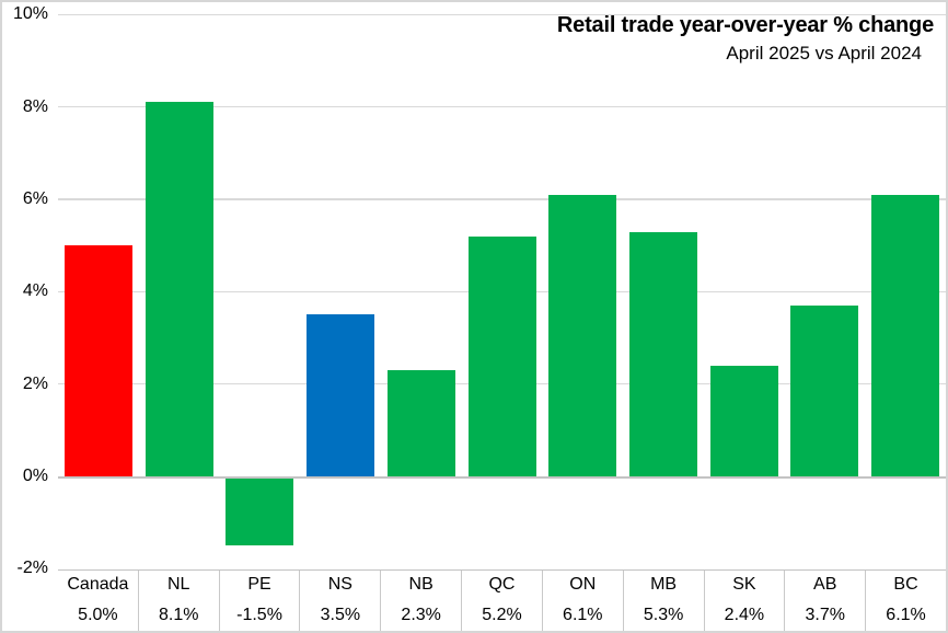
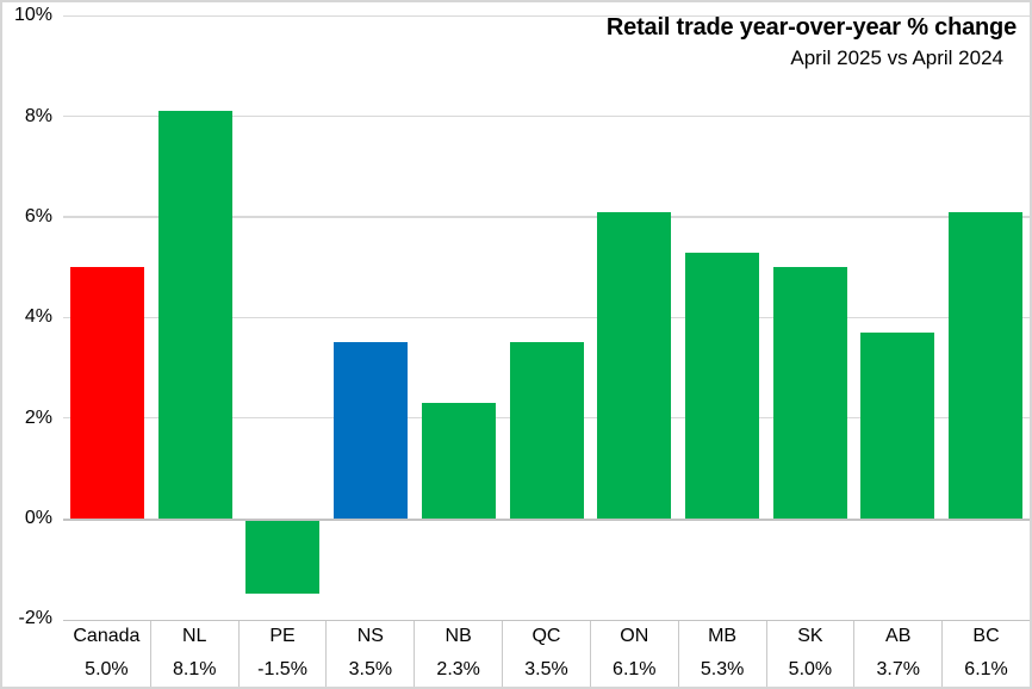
QC: 5.2% -> 3.5%
SK: 2.4% -> 5.0%
